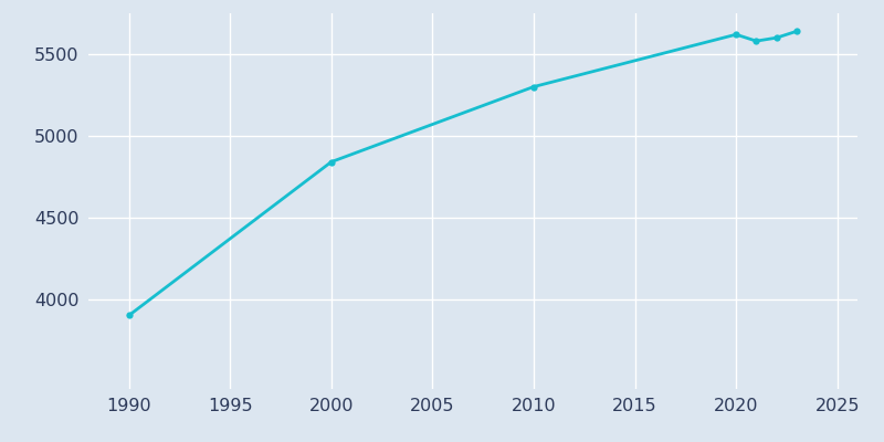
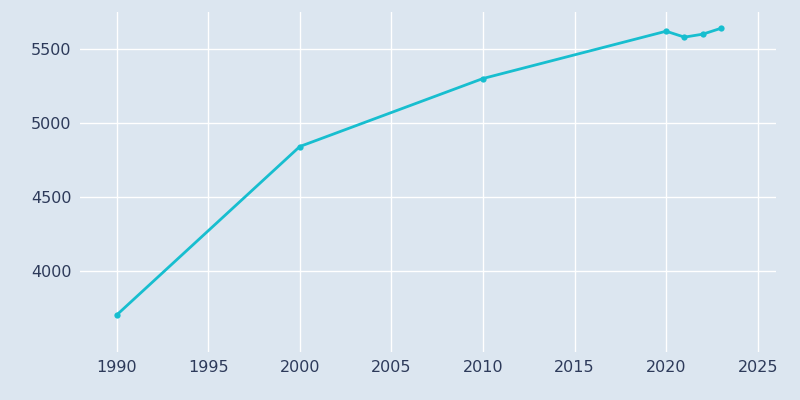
1990: 3900 -> 3700
